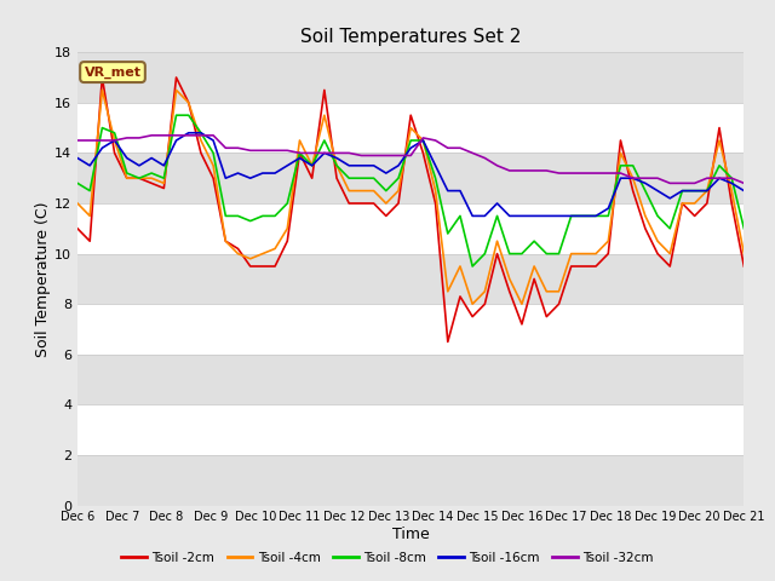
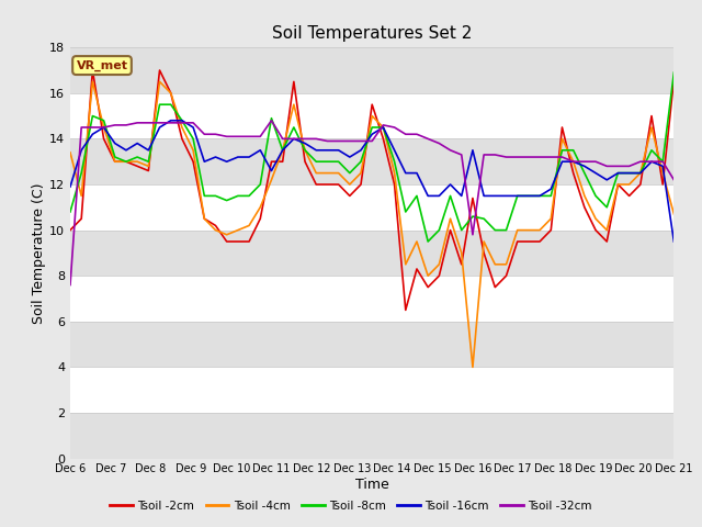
Tsoil -2cm/Dec 6: 11.0 -> 10.0
Tsoil -4cm/Dec 6: 12.0 -> 13.4
Tsoil -8cm/Dec 6: 12.8 -> 10.8
Tsoil -16cm/Dec 6: 13.8 -> 11.9
Tsoil -32cm/Dec 6: 14.5 -> 7.6
Tsoil -2cm/Dec 11: 14.0 -> 13.0
Tsoil -4cm/Dec 11: 14.5 -> 12.2
Tsoil -8cm/Dec 11: 14.0 -> 14.9
Tsoil -16cm/Dec 11: 13.8 -> 12.6
Tsoil -32cm/Dec 11: 14.0 -> 14.8
Tsoil -2cm/Dec 16: 7.2 -> 11.4
Tsoil -4cm/Dec 16: 8.0 -> 4.0
Tsoil -8cm/Dec 16: 10.0 -> 10.6
Tsoil -16cm/Dec 16: 11.5 -> 13.5
Tsoil -32cm/Dec 16: 13.3 -> 9.8
Tsoil -2cm/Dec 21: 9.5 -> 16.6
Tsoil -4cm/Dec 21: 10.0 -> 10.7
Tsoil -8cm/Dec 21: 11.0 -> 16.9
Tsoil -16cm/Dec 21: 12.5 -> 9.5
Tsoil -32cm/Dec 21: 12.8 -> 12.2
